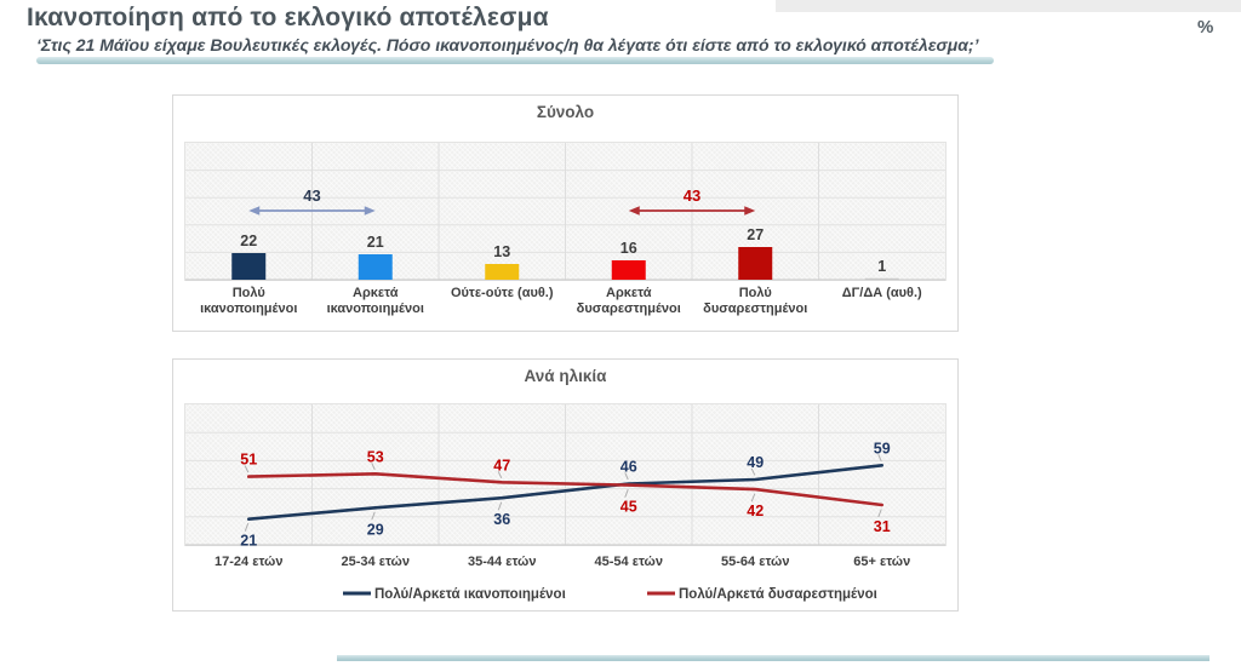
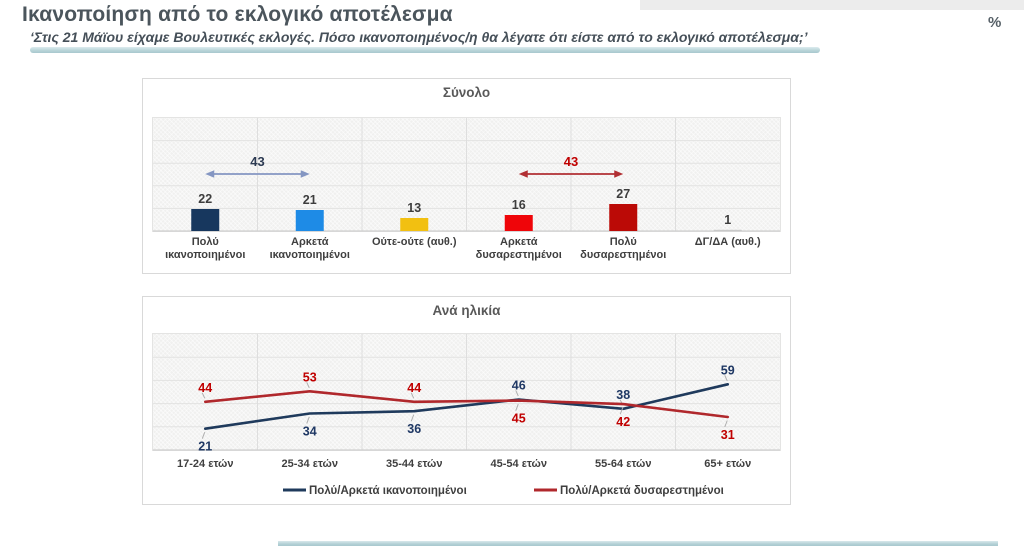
Ανά ηλικία/Πολύ/Αρκετά δυσαρεστημένοι/17-24 ετών: 51 -> 44
Ανά ηλικία/Πολύ/Αρκετά ικανοποιημένοι/25-34 ετών: 29 -> 34
Ανά ηλικία/Πολύ/Αρκετά δυσαρεστημένοι/35-44 ετών: 47 -> 44
Ανά ηλικία/Πολύ/Αρκετά ικανοποιημένοι/55-64 ετών: 49 -> 38
